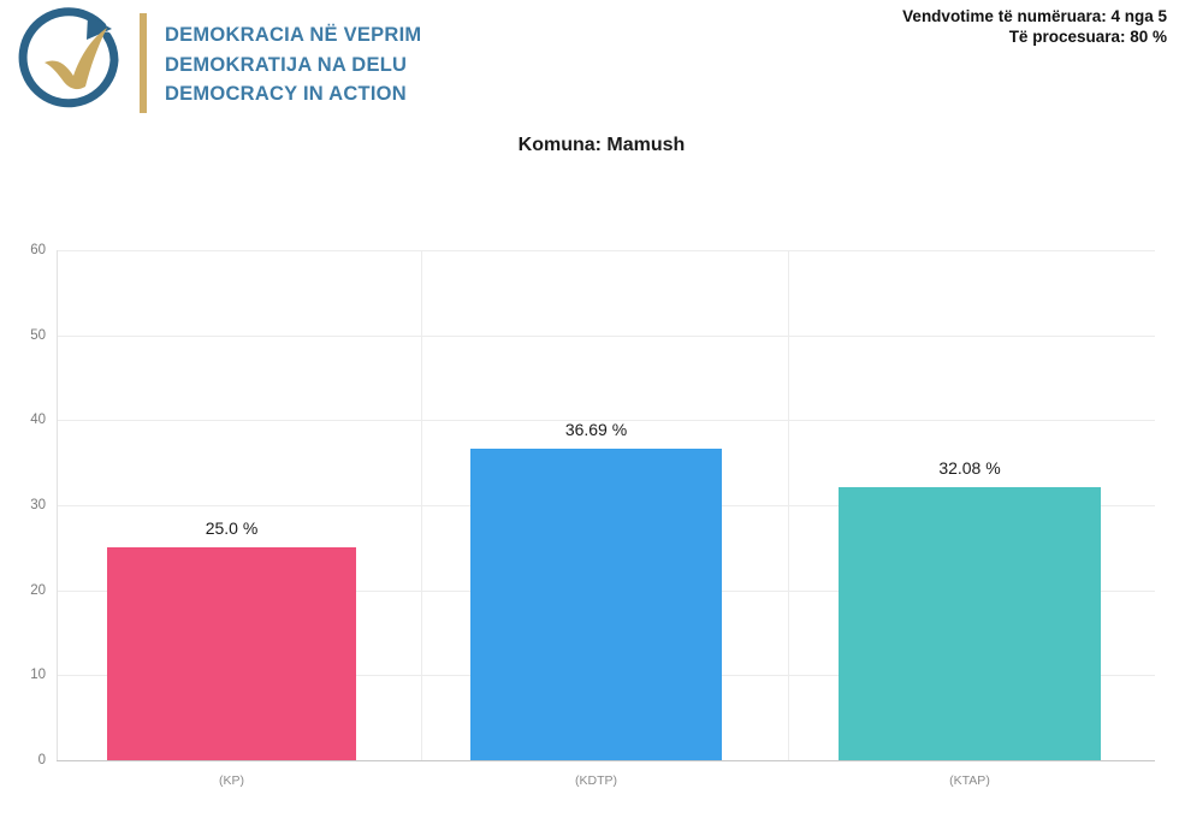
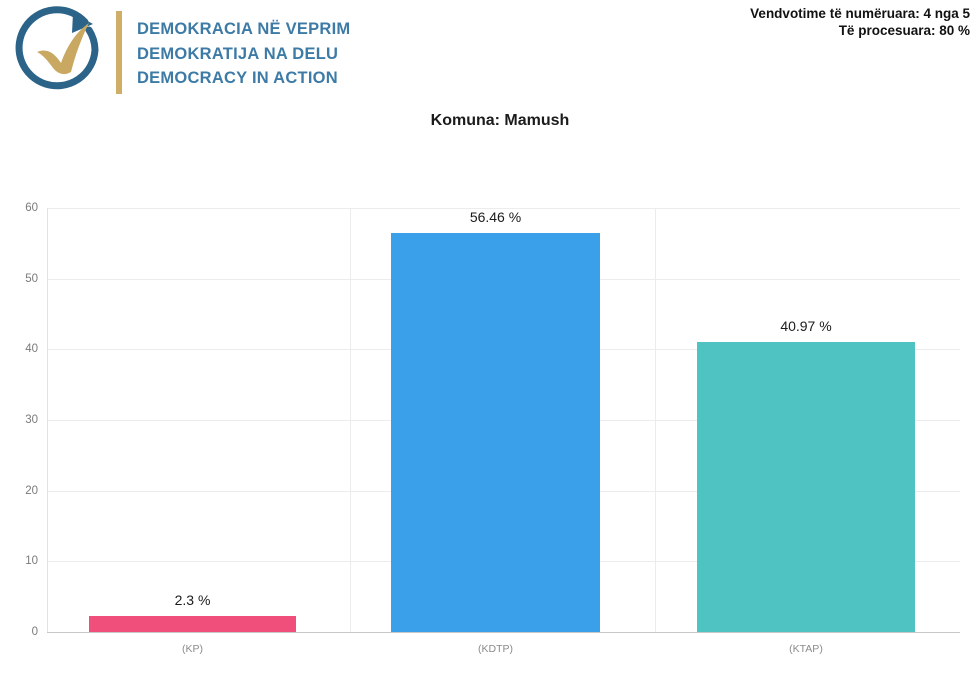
(KP): 25.0 -> 2.3
(KDTP): 36.69 -> 56.46
(KTAP): 32.08 -> 40.97
